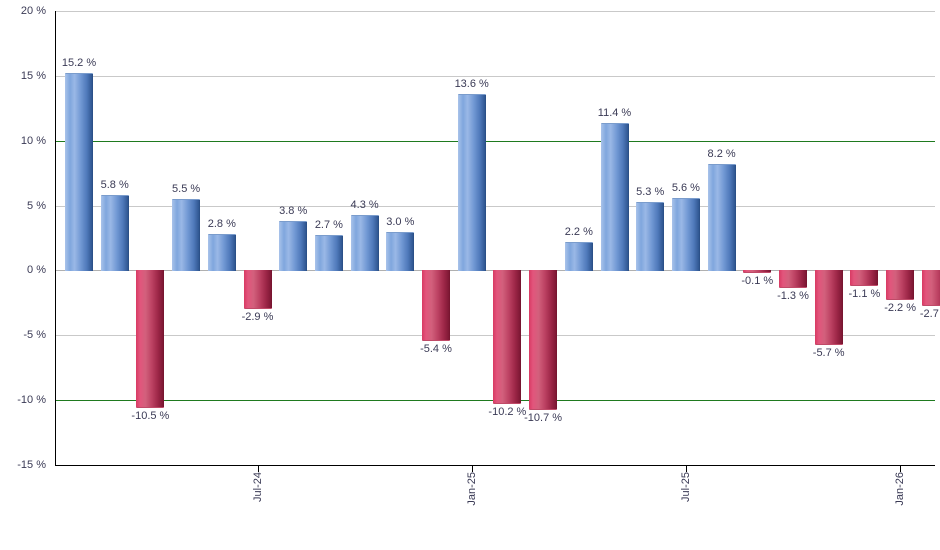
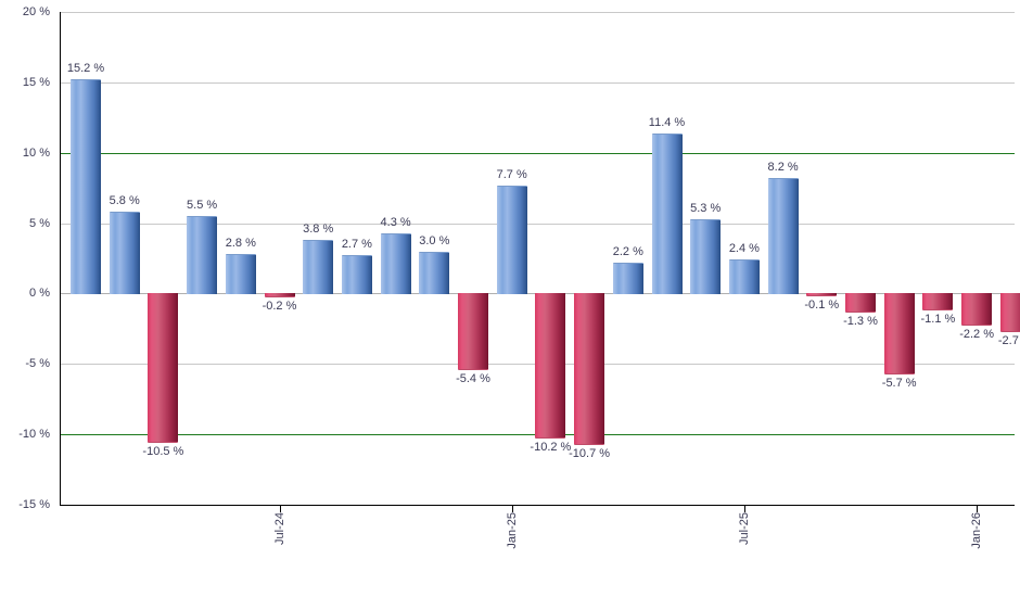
Jul-24: -2.9 -> -0.2
Jan-25: 13.6 -> 7.7
Jul-25: 5.6 -> 2.4
